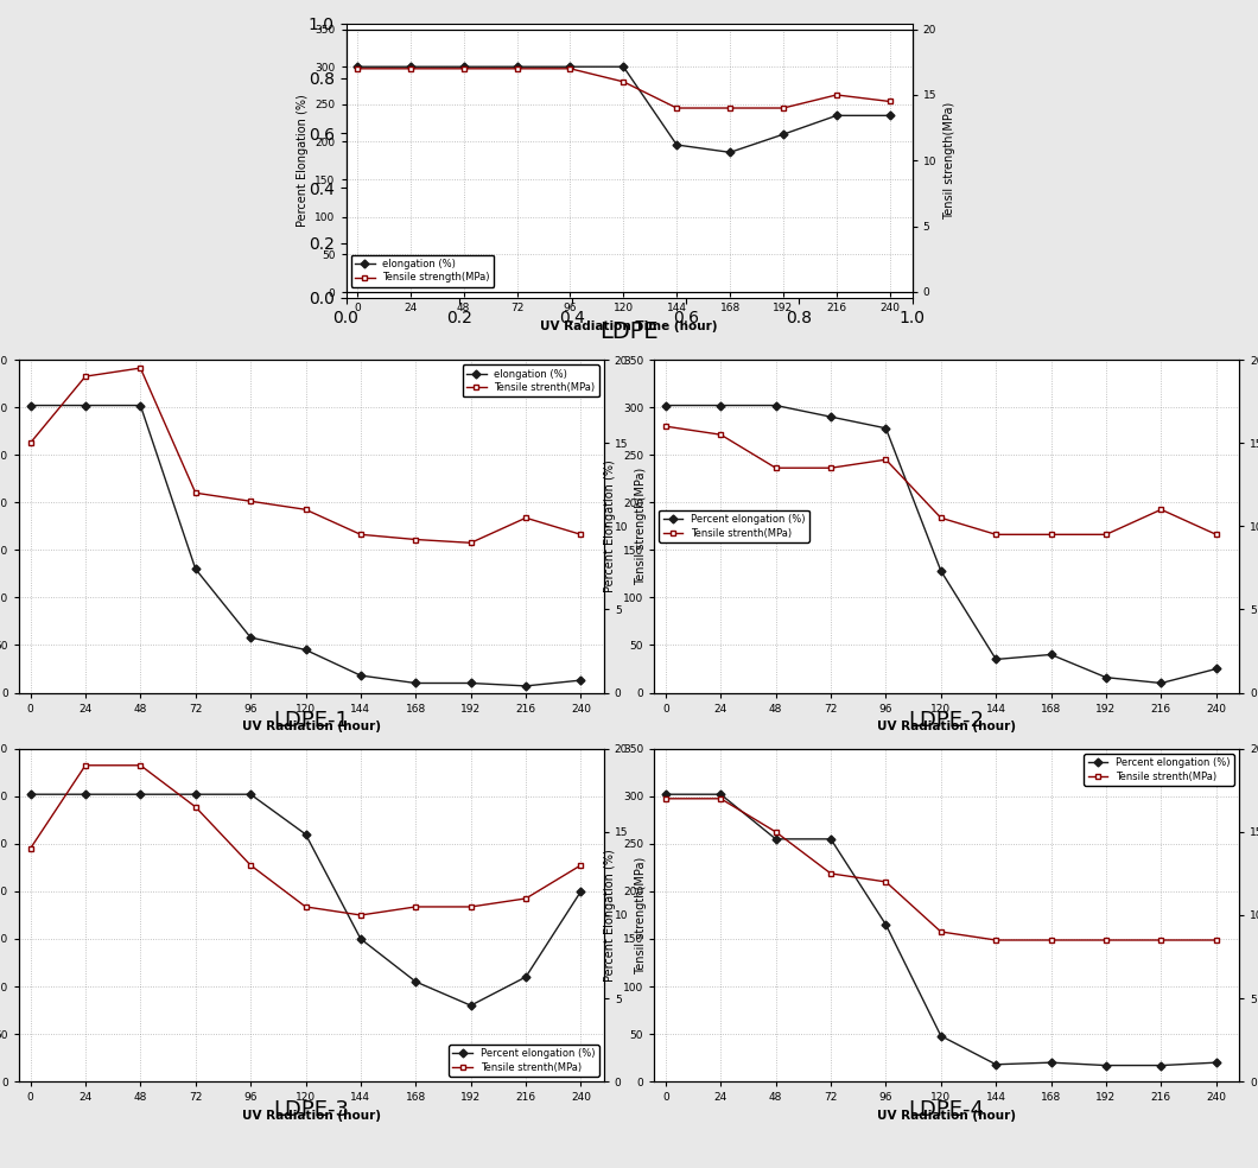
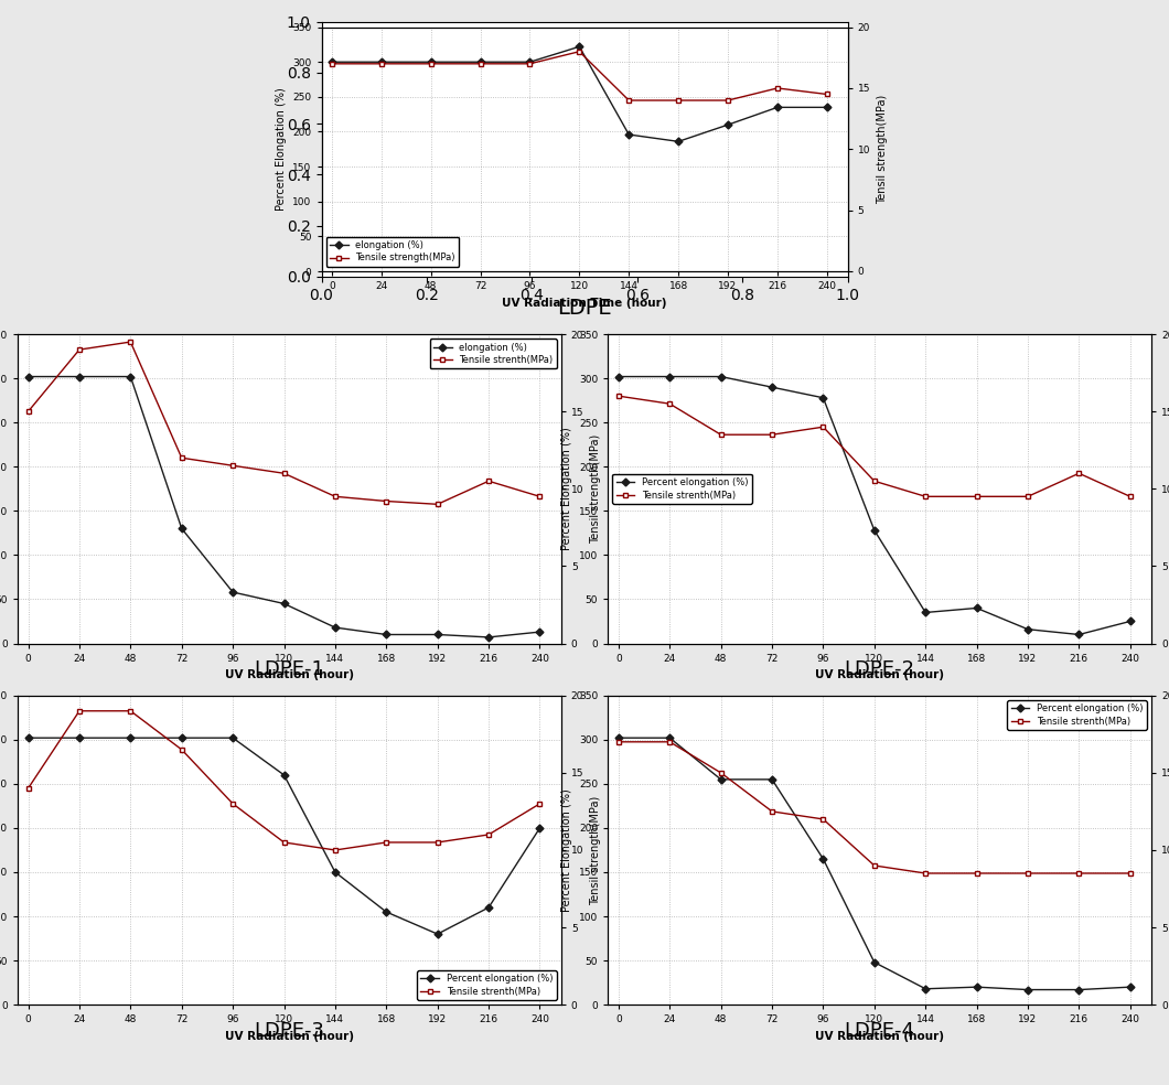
elongation (%)/120: 300 -> 322
Tensile strength(MPa)/120: 16.0 -> 18.0
